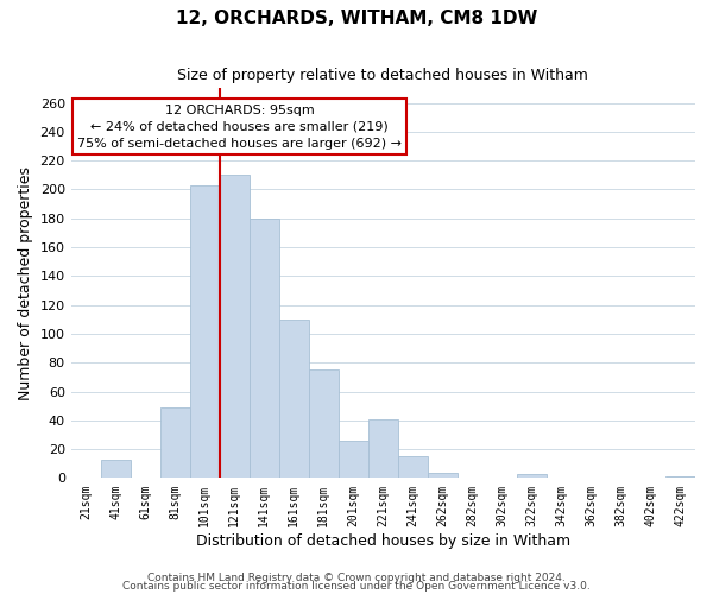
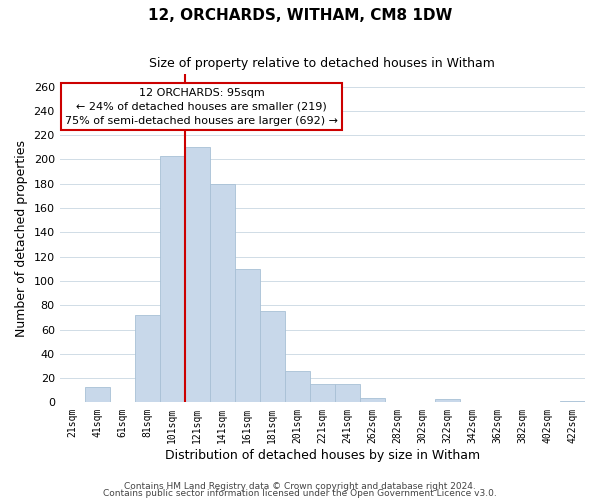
81sqm: 49 -> 72
221sqm: 41 -> 15
